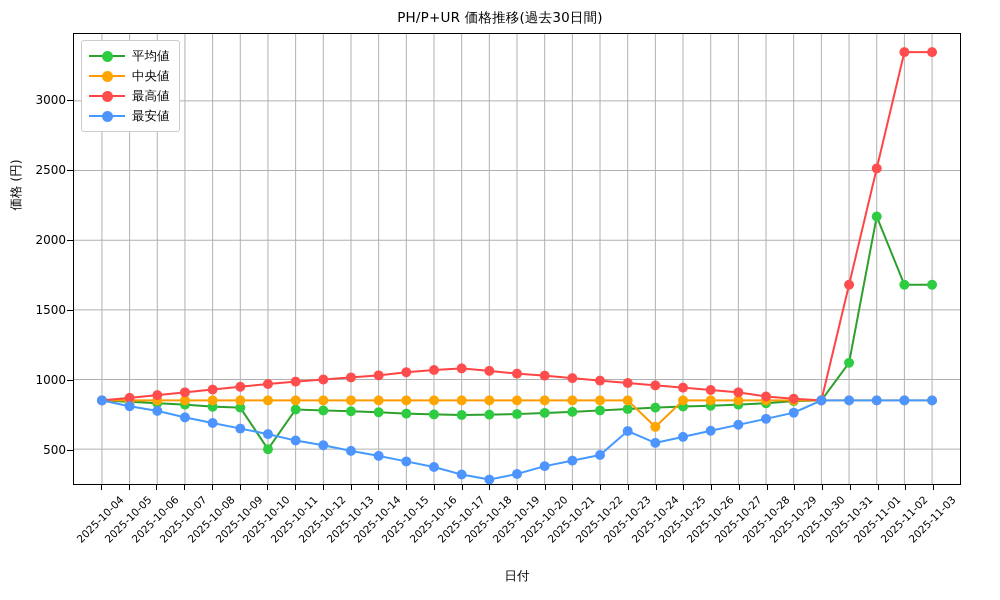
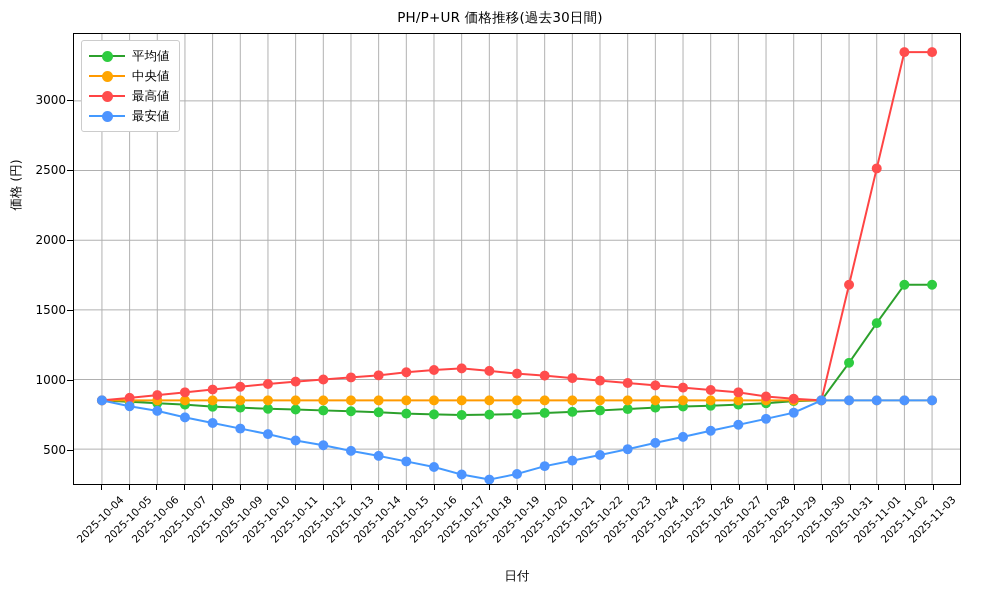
平均値/2025-10-10: 500 -> 790
最安値/2025-10-23: 630 -> 500
中央値/2025-10-24: 660 -> 850
平均値/2025-11-01: 2170 -> 1400
